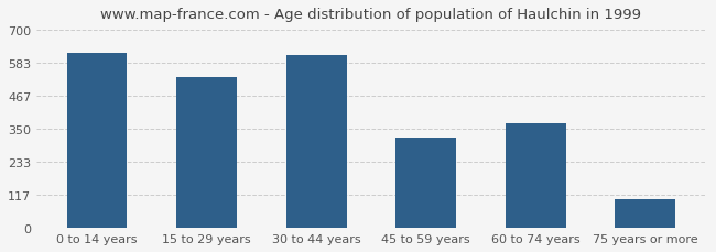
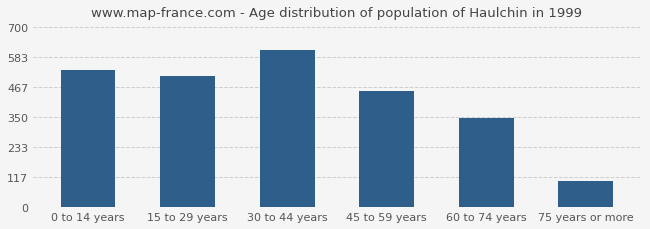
0 to 14 years: 620 -> 535
15 to 29 years: 535 -> 510
45 to 59 years: 320 -> 450
60 to 74 years: 370 -> 345
